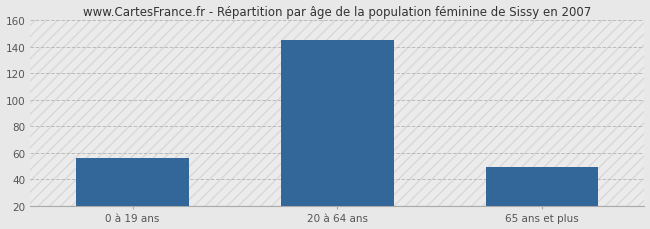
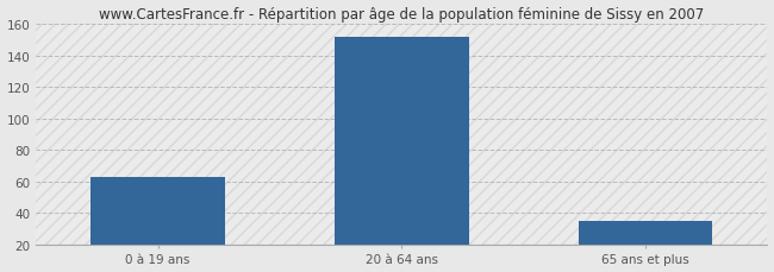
0 à 19 ans: 56 -> 63
20 à 64 ans: 145 -> 152
65 ans et plus: 49 -> 35
